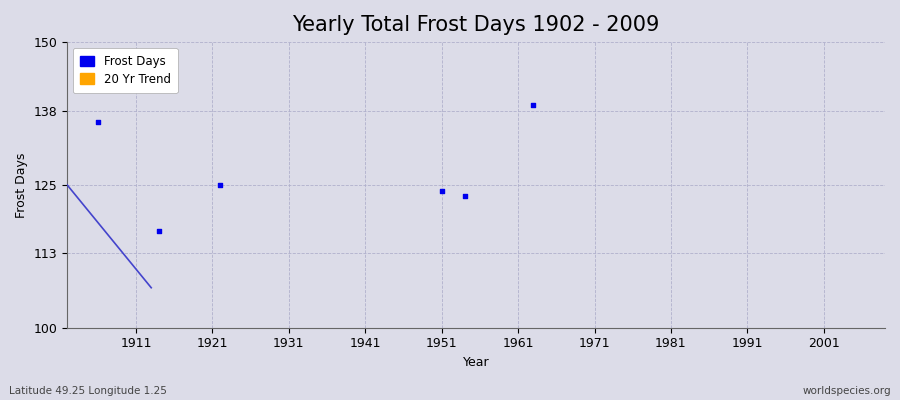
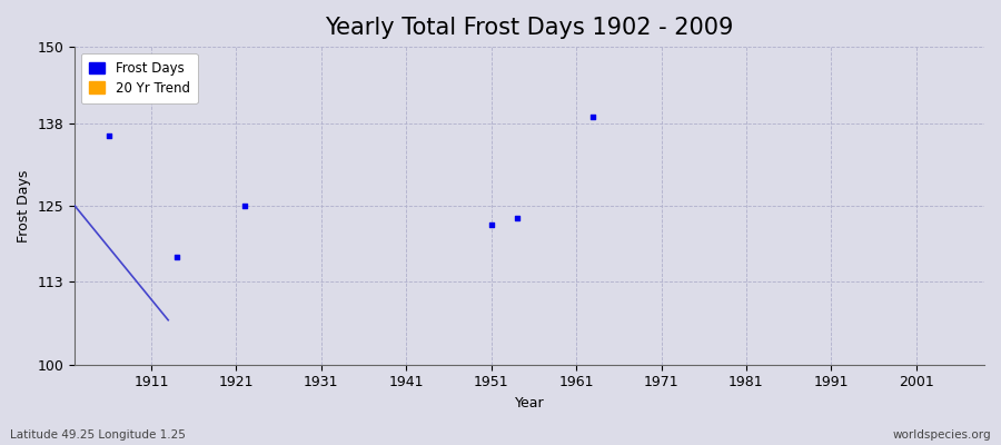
1951: 124 -> 122
